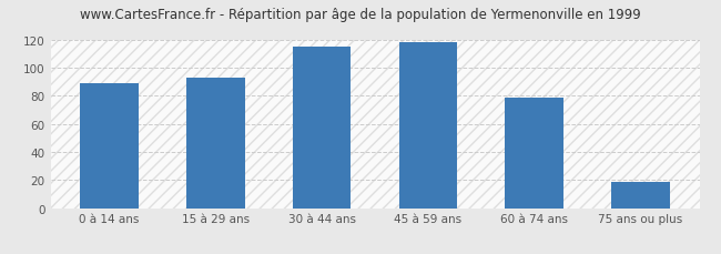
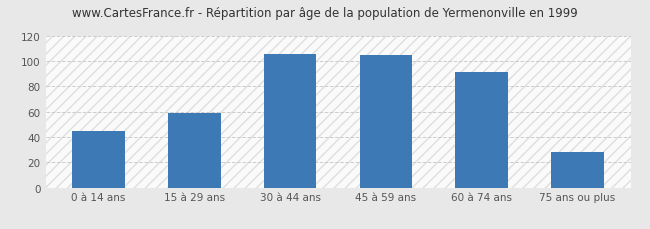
0 à 14 ans: 89 -> 45
15 à 29 ans: 93 -> 59
30 à 44 ans: 115 -> 106
45 à 59 ans: 118 -> 105
60 à 74 ans: 79 -> 91
75 ans ou plus: 19 -> 28
